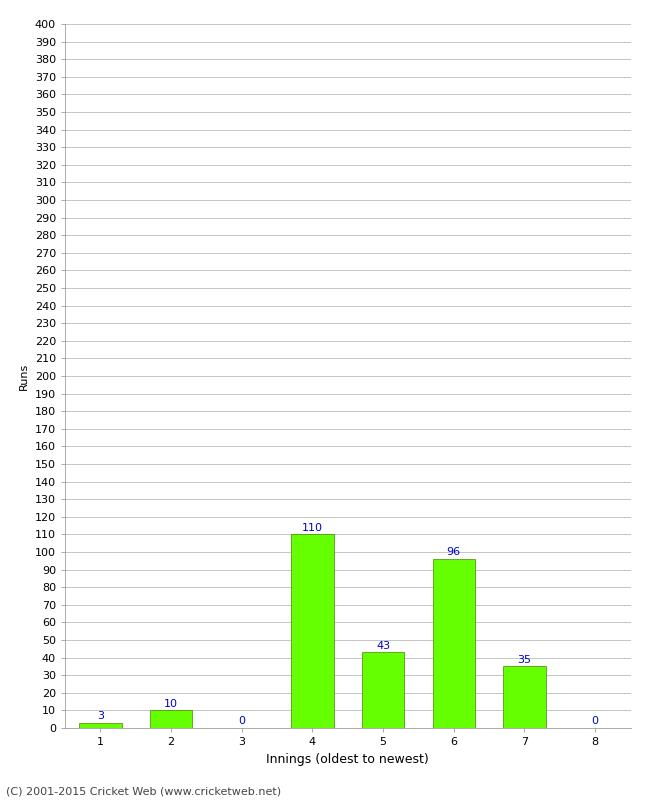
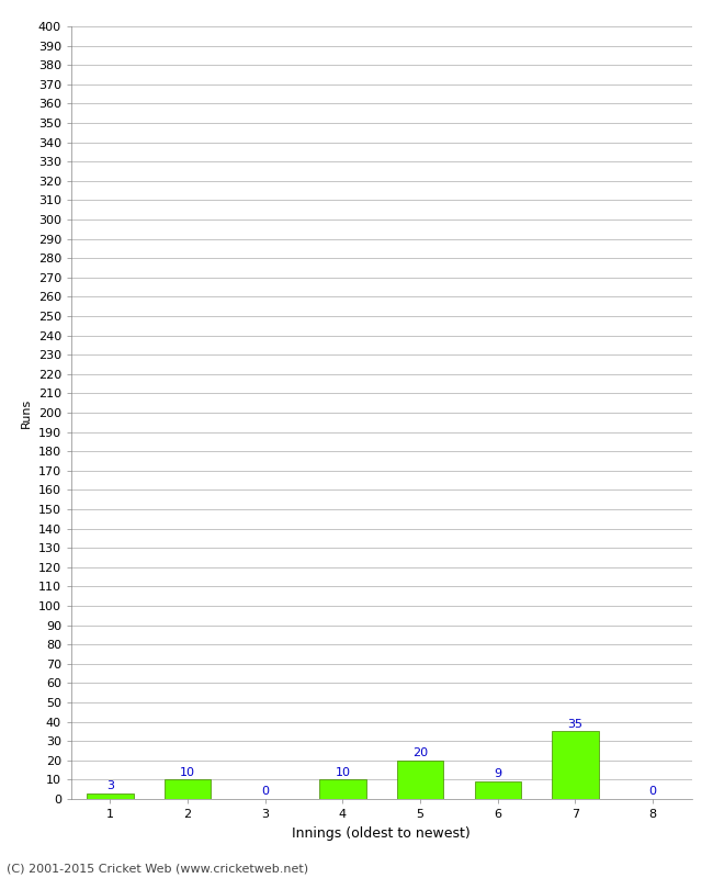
4: 110 -> 10
5: 43 -> 20
6: 96 -> 9
